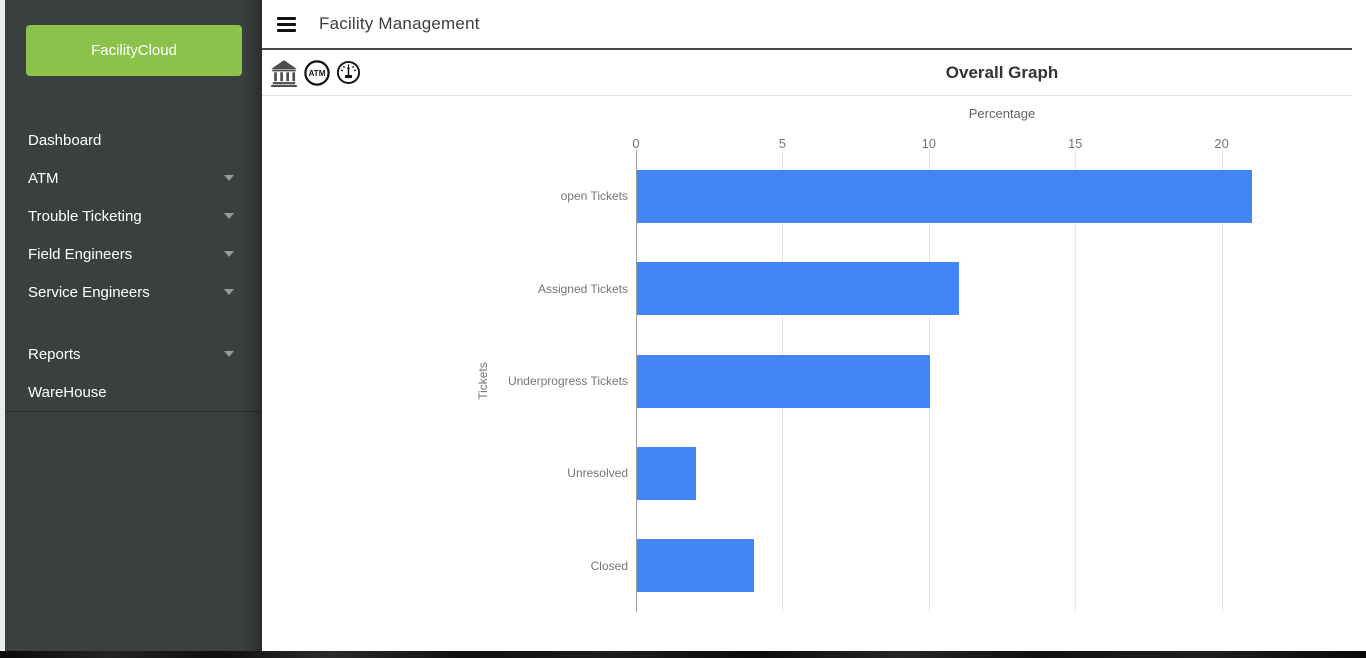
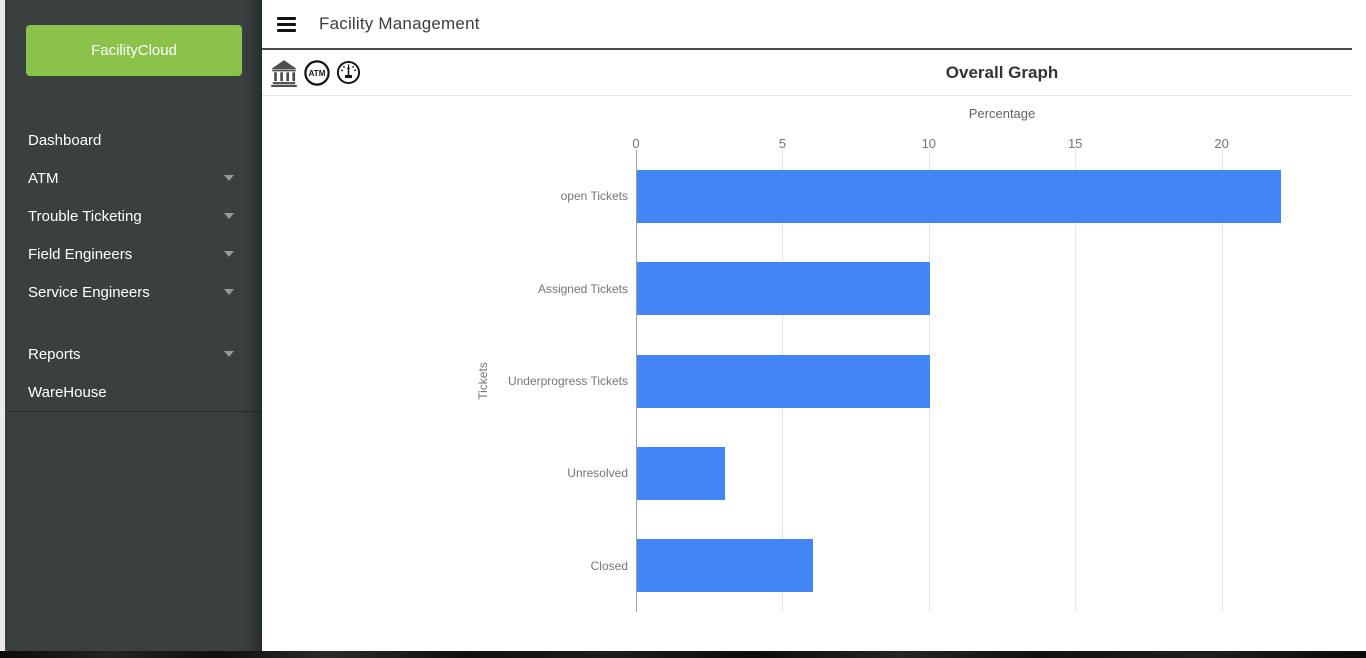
open Tickets: 21 -> 22
Assigned Tickets: 11 -> 10
Unresolved: 2 -> 3
Closed: 4 -> 6
